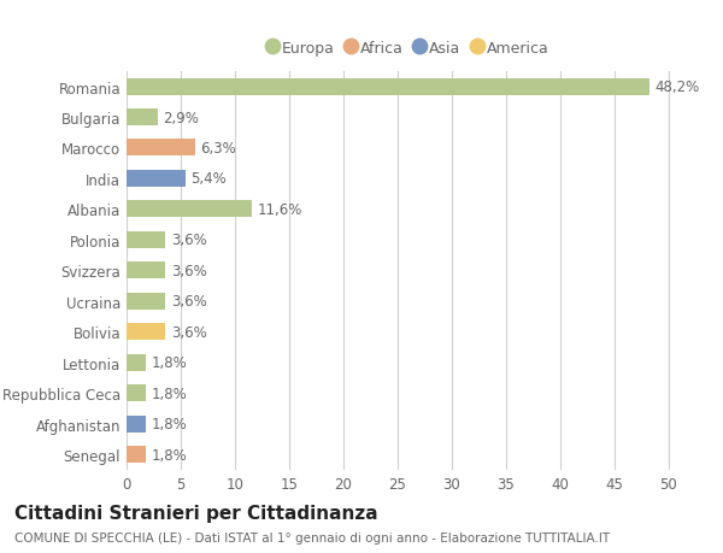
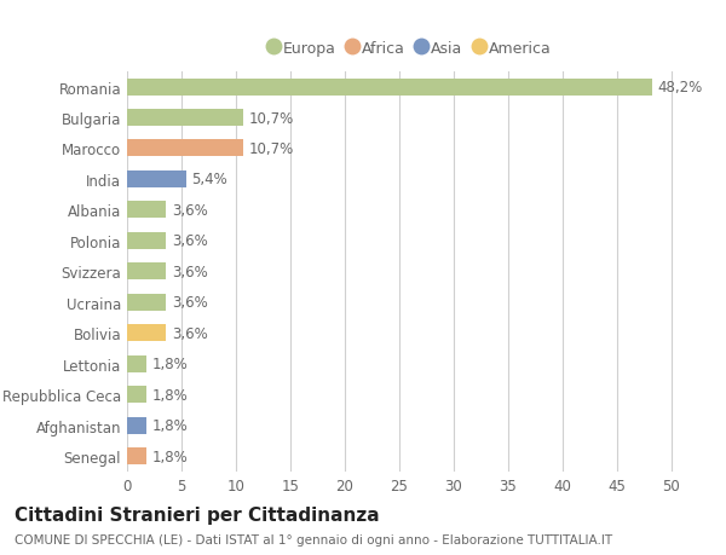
Bulgaria: 2,9% -> 10,7%
Marocco: 6,3% -> 10,7%
Albania: 11,6% -> 3,6%
